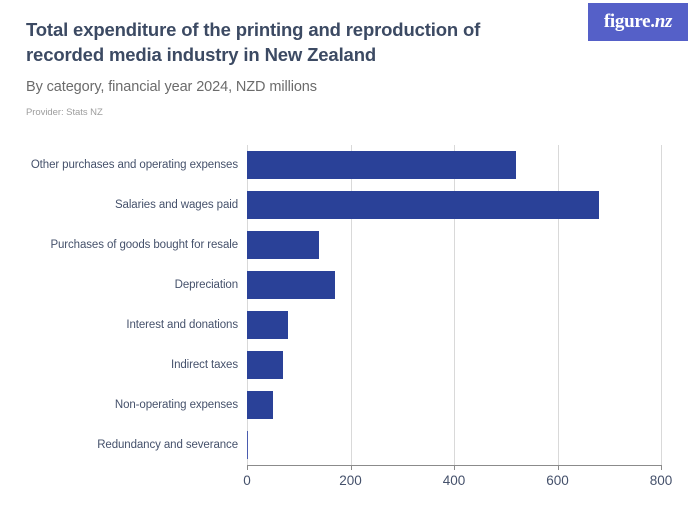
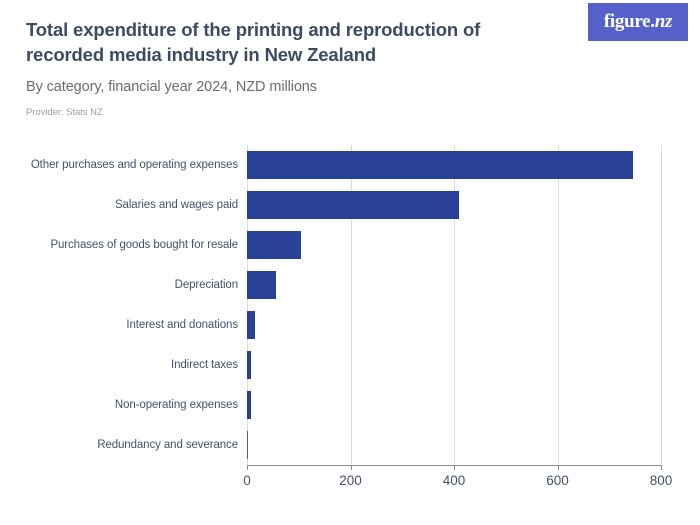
Other purchases and operating expenses: 520 -> 750
Salaries and wages paid: 680 -> 410
Purchases of goods bought for resale: 140 -> 100
Depreciation: 170 -> 60
Interest and donations: 80 -> 20
Indirect taxes: 70 -> 10
Non-operating expenses: 50 -> 10
